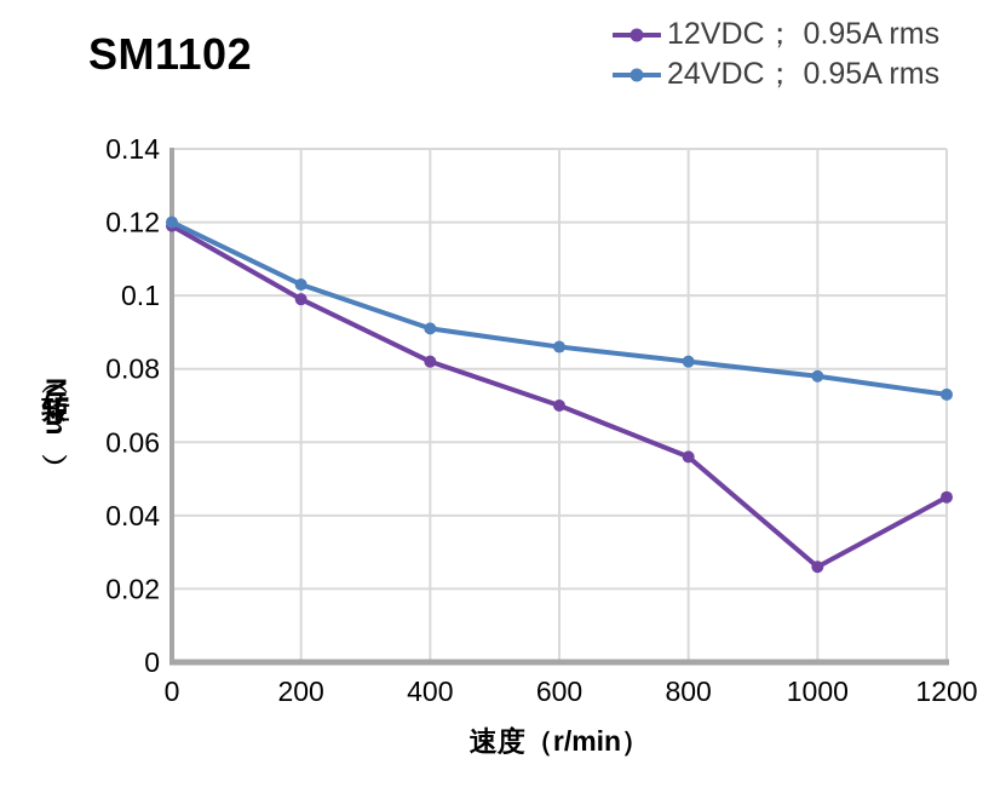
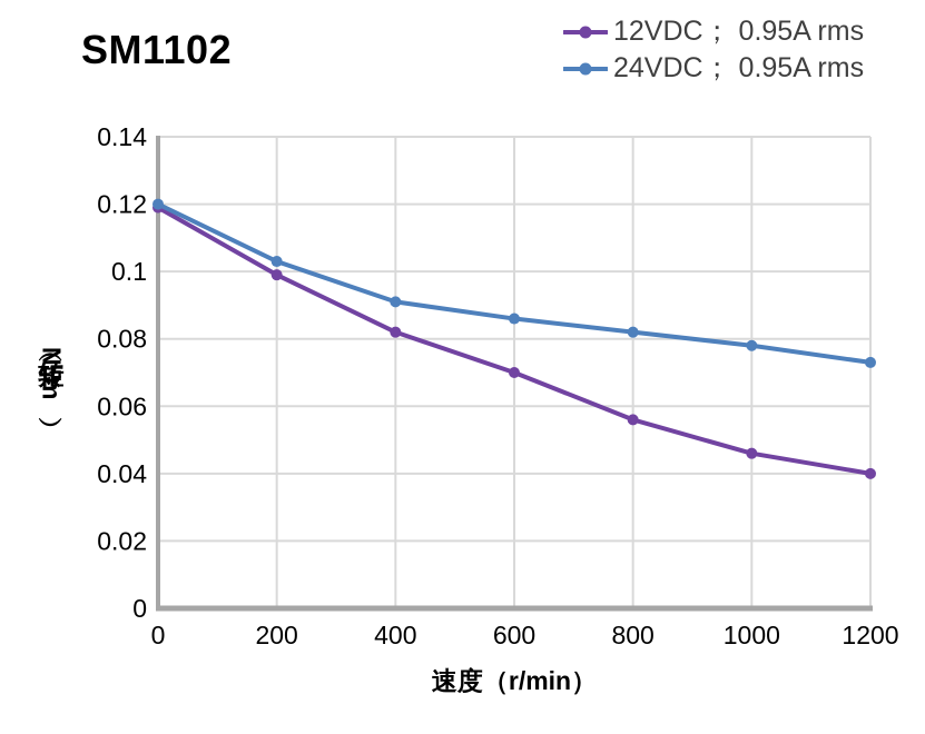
12VDC； 0.95A rms/1000: 0.026 -> 0.046
12VDC； 0.95A rms/1200: 0.045 -> 0.040
